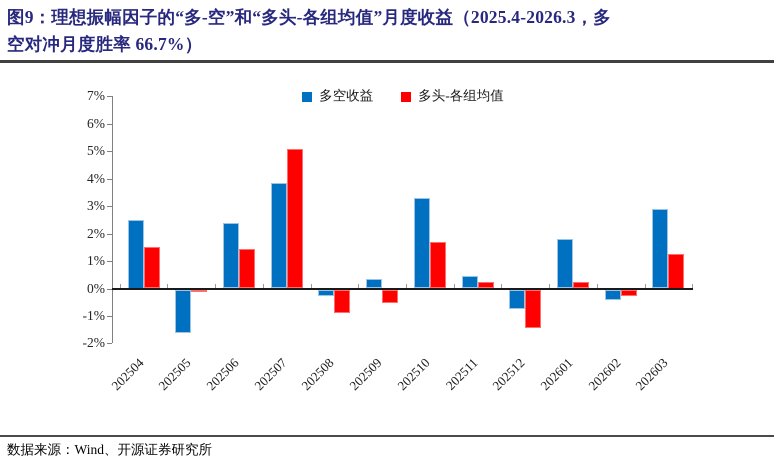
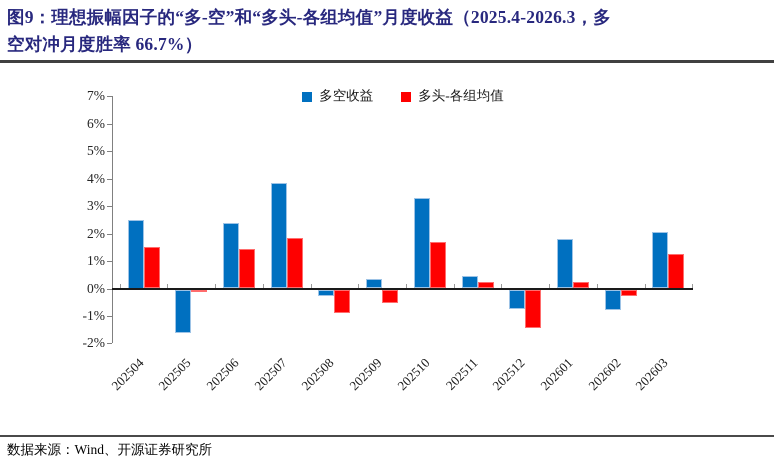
多头-各组均值/202507: 5.1% -> 1.9%
多空收益/202602: -0.4% -> -0.8%
多空收益/202603: 2.9% -> 2.0%
